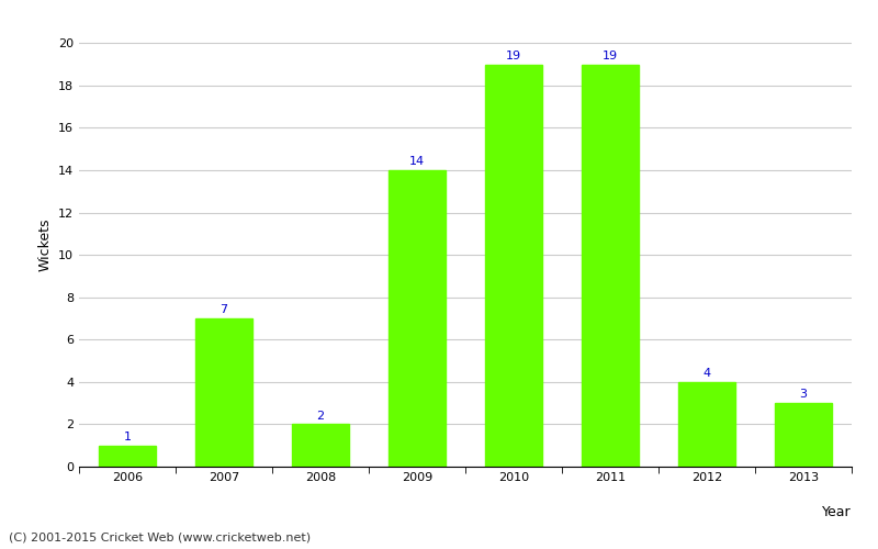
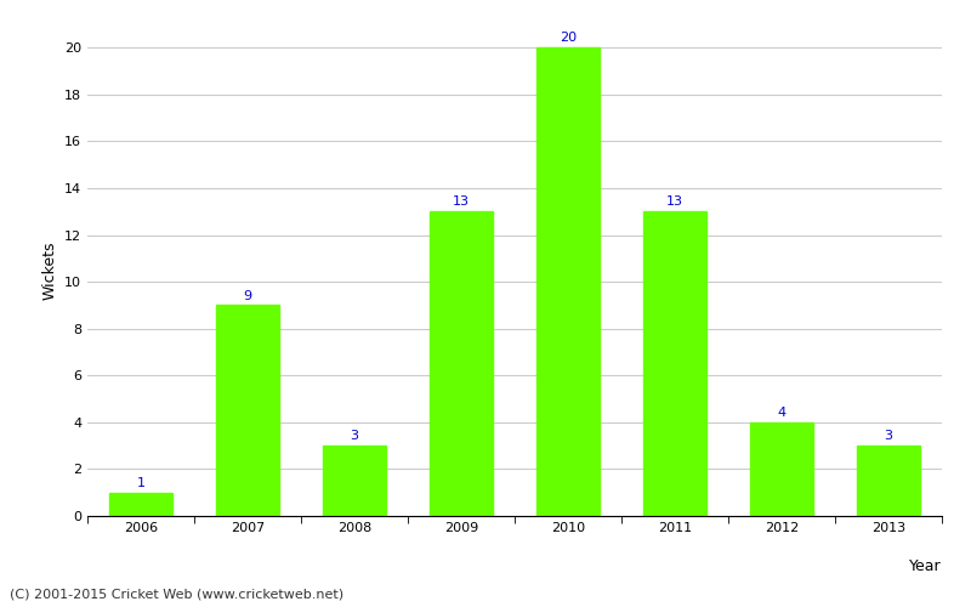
2007: 7 -> 9
2008: 2 -> 3
2009: 14 -> 13
2010: 19 -> 20
2011: 19 -> 13
